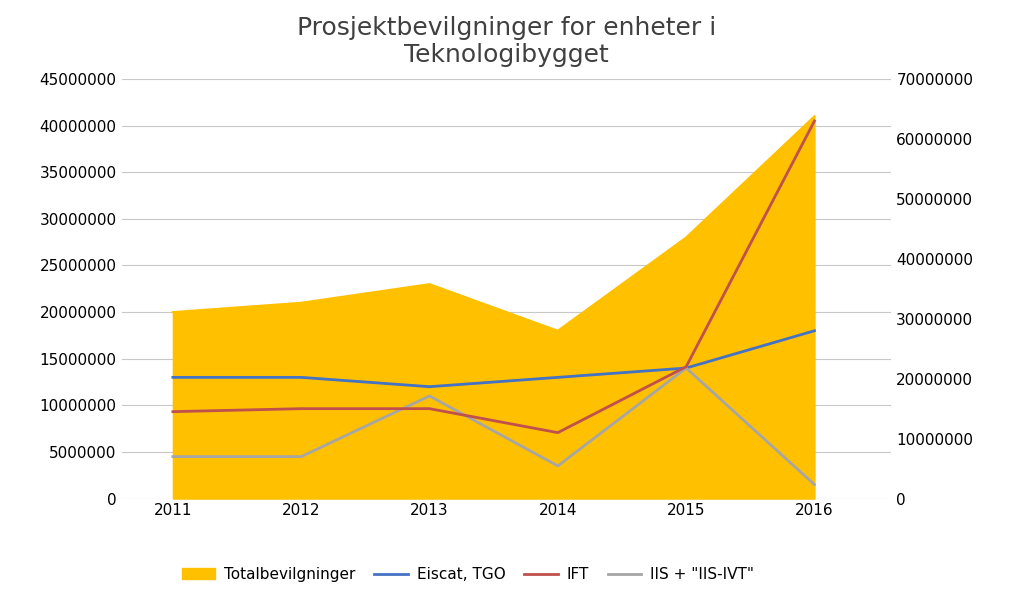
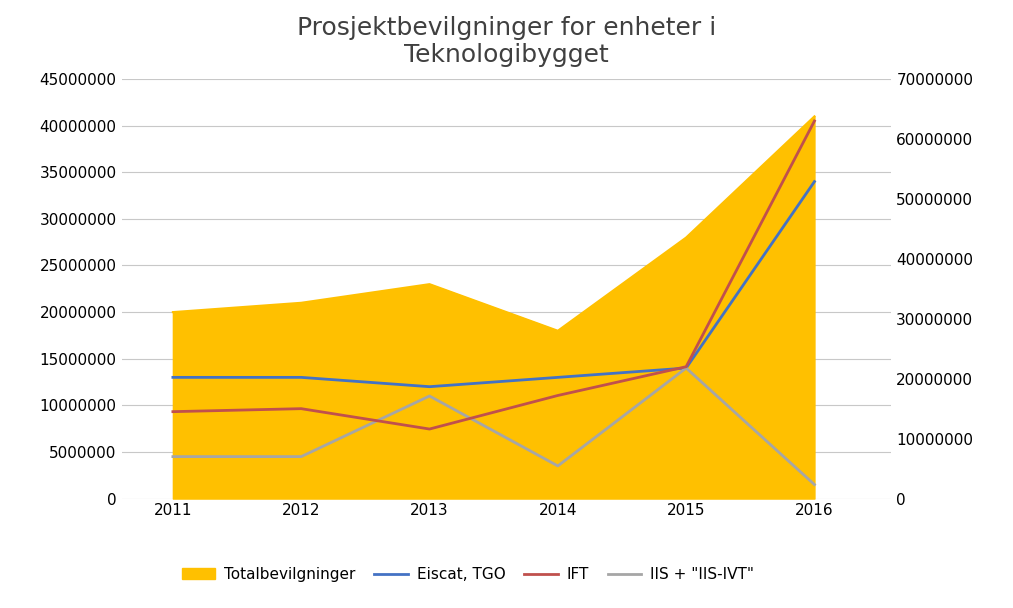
IFT/2013: 15000000 -> 11600000
IFT/2014: 11000000 -> 17200000
Eiscat, TGO/2016: 18000000 -> 34000000
